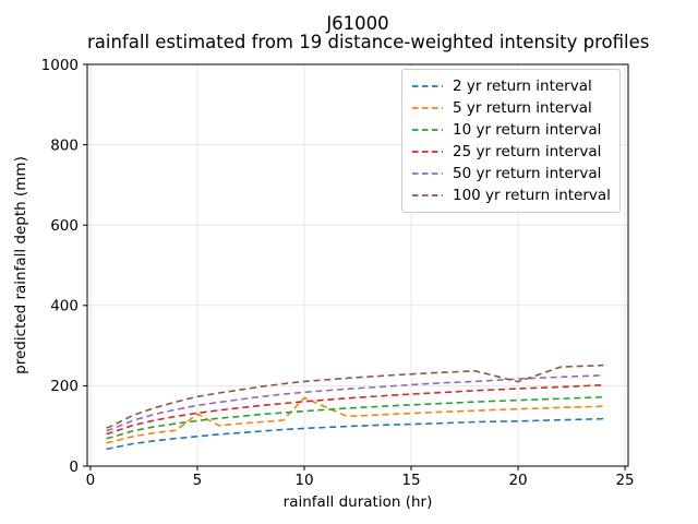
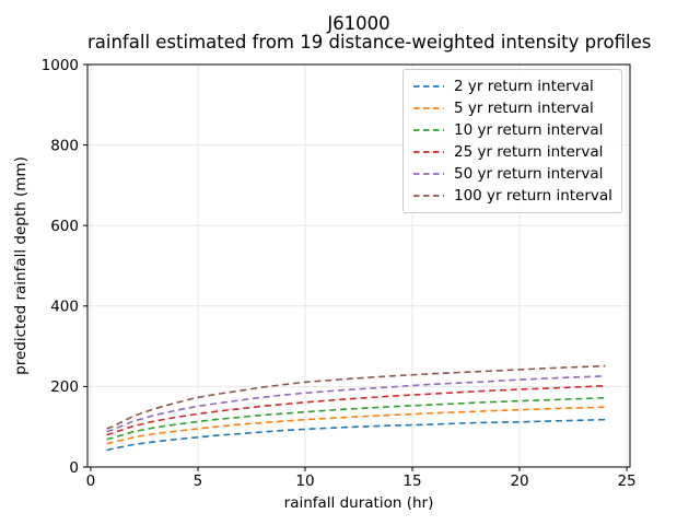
5 yr return interval/5: 130 -> 100
5 yr return interval/10: 170 -> 120
100 yr return interval/20: 210 -> 240
